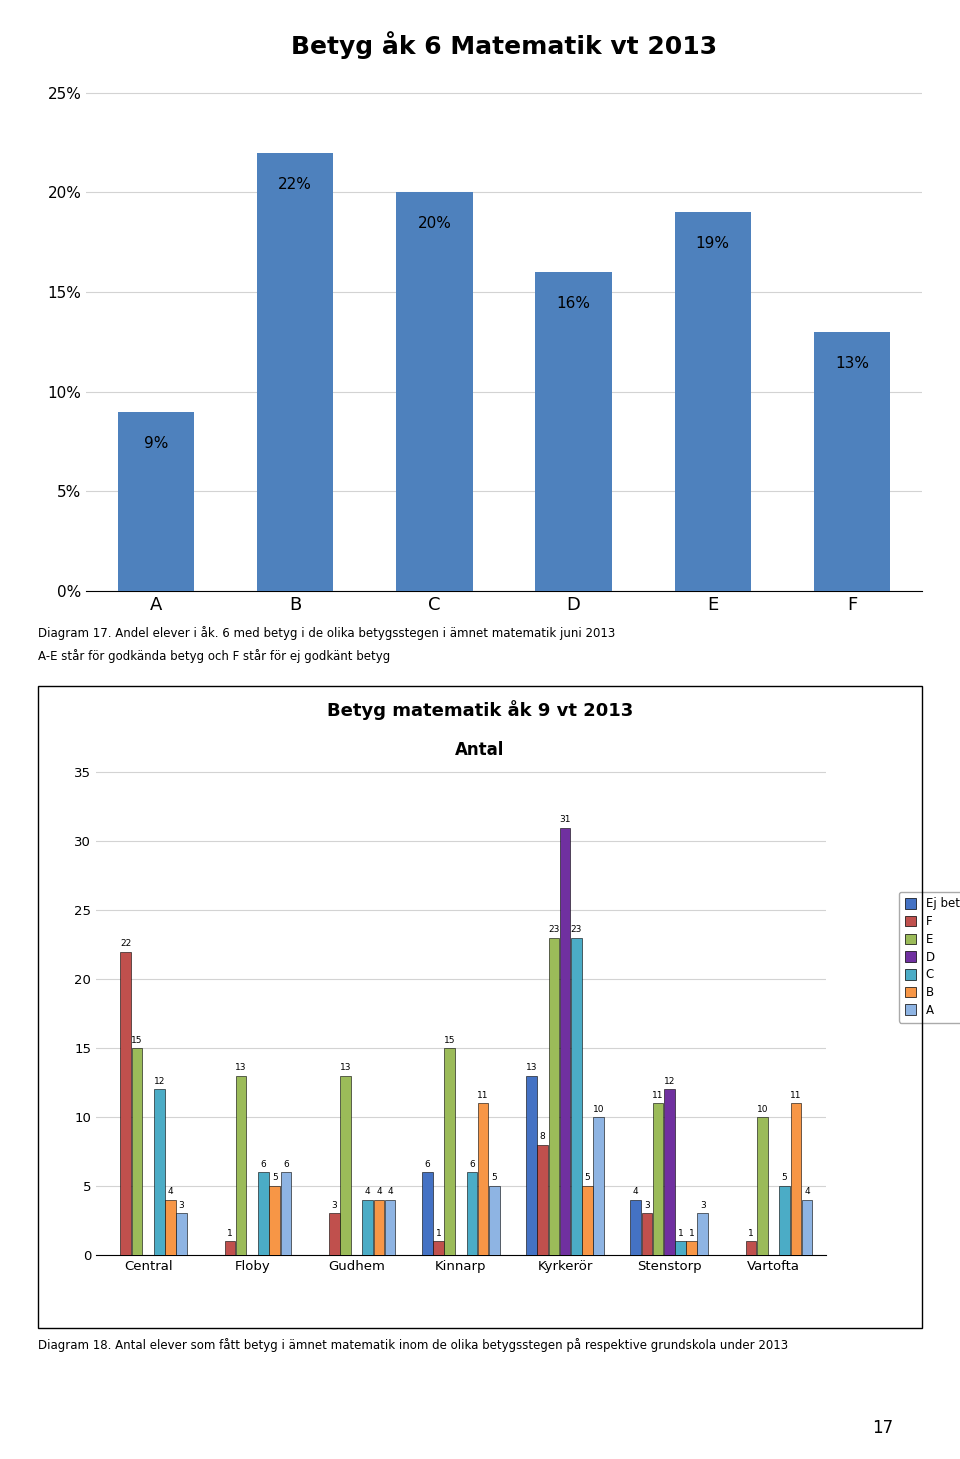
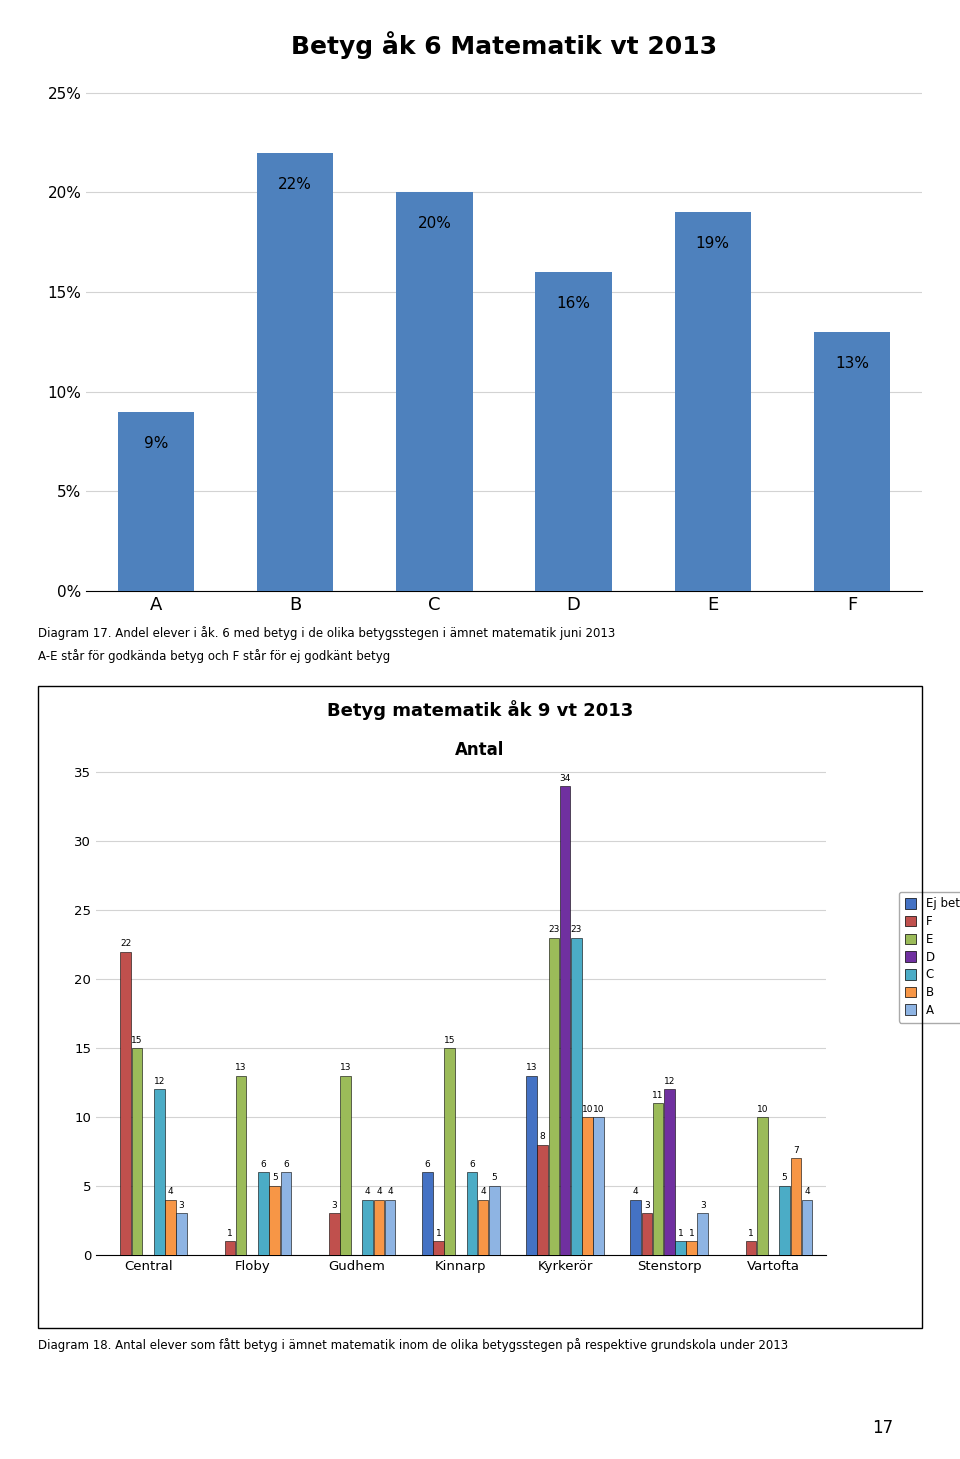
B/Kinnarp: 11 -> 4
D/Kyrkerör: 31 -> 34
B/Kyrkerör: 5 -> 10
B/Vartofta: 11 -> 7
